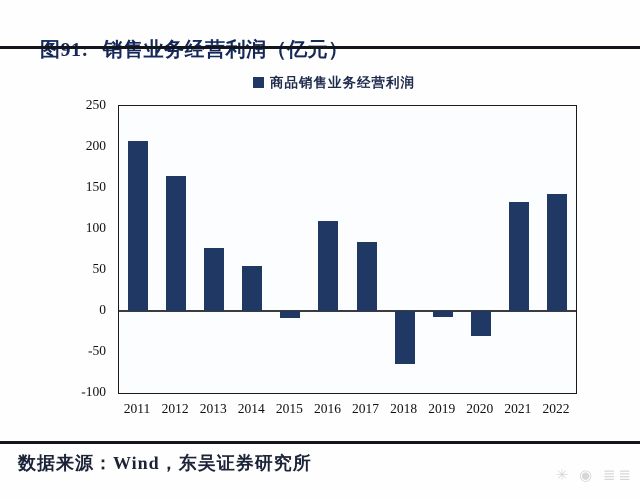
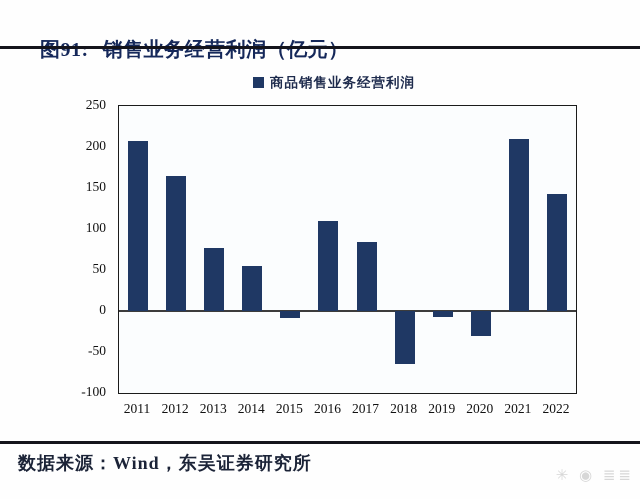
2021: 130 -> 210
